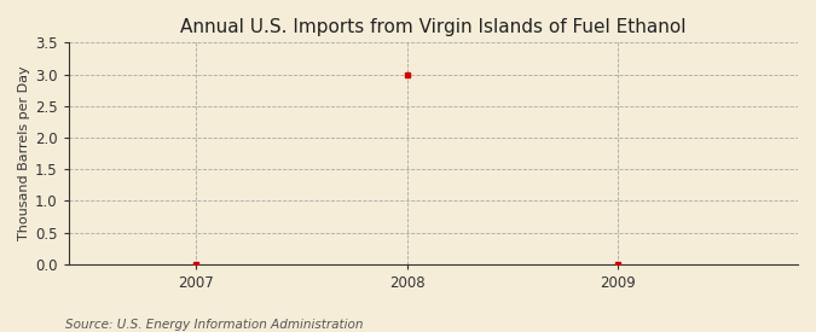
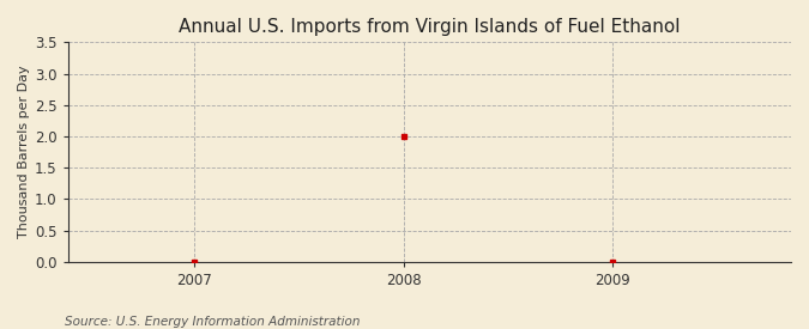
2008: 3 -> 2
